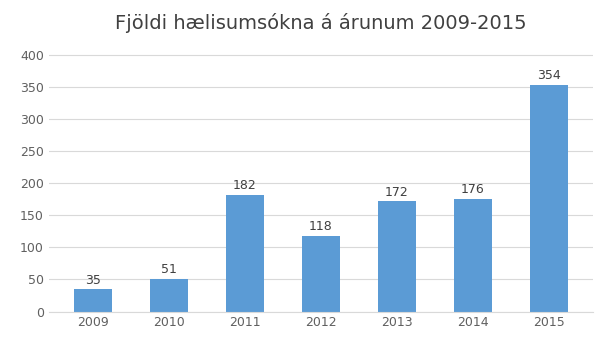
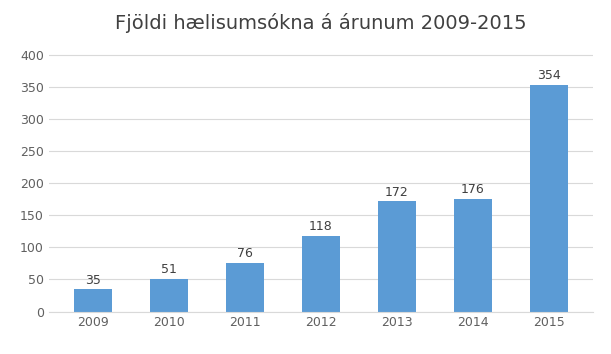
2011: 182 -> 76
